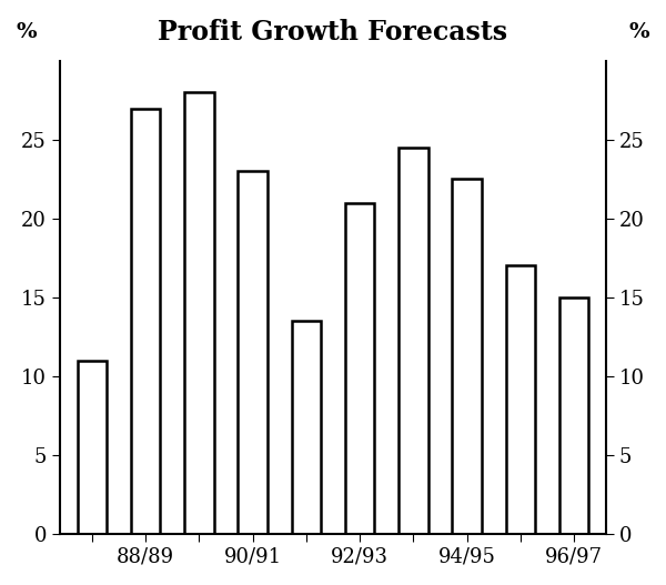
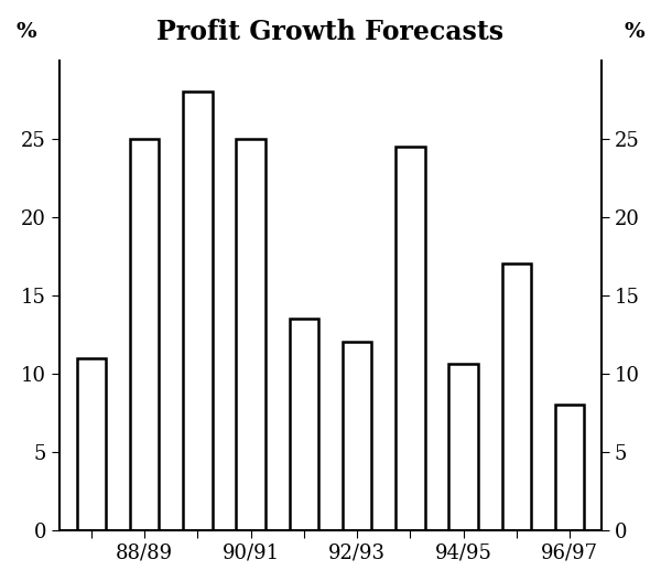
88/89: 27.0 -> 25.0
90/91: 23.0 -> 25.0
92/93: 21.0 -> 12.0
94/95: 22.5 -> 10.6
96/97: 15.0 -> 8.0
